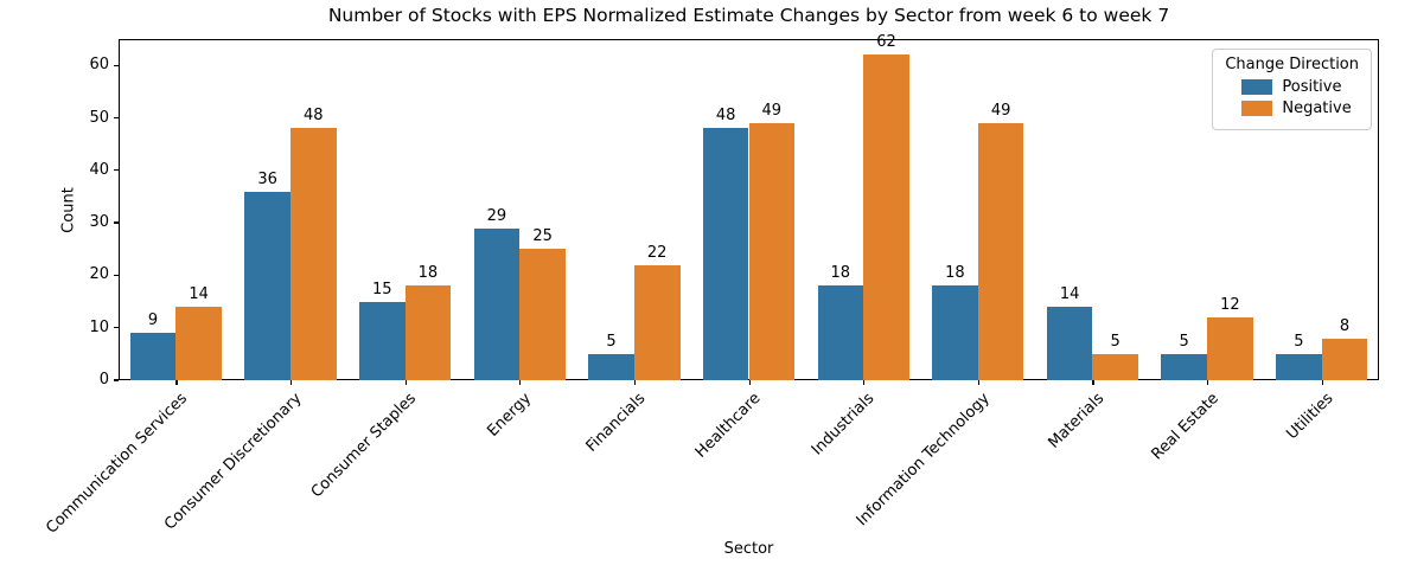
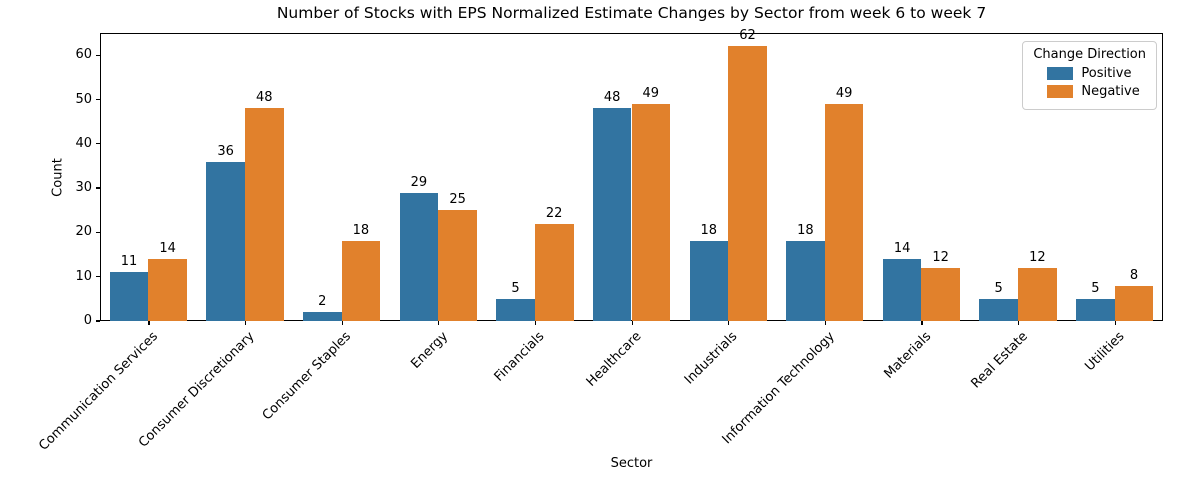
Positive/Communication Services: 9 -> 11
Positive/Consumer Staples: 15 -> 2
Negative/Materials: 5 -> 12
